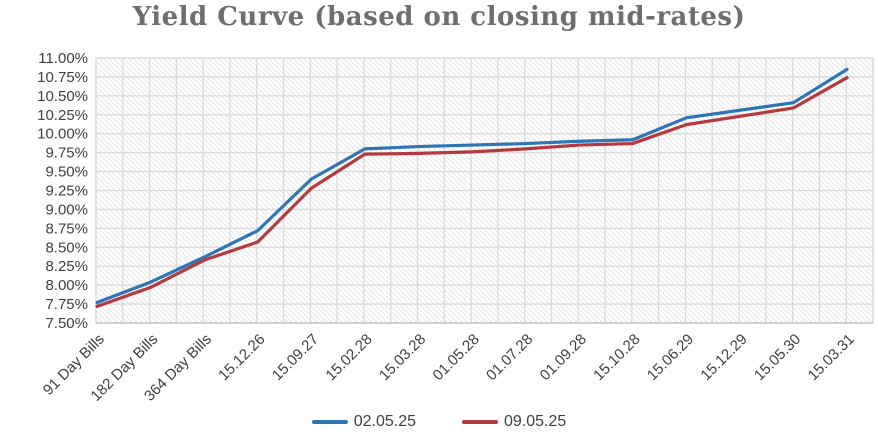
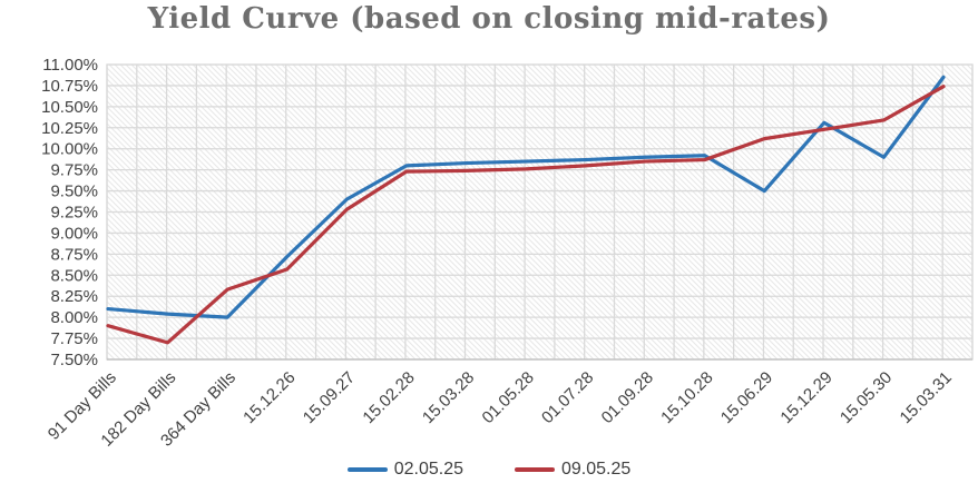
02.05.25/91 Day Bills: 7.8% -> 8.1%
09.05.25/91 Day Bills: 7.7% -> 7.9%
09.05.25/182 Day Bills: 8.0% -> 7.7%
02.05.25/364 Day Bills: 8.4% -> 8.0%
02.05.25/15.06.29: 10.2% -> 9.5%
02.05.25/15.05.30: 10.4% -> 9.9%
